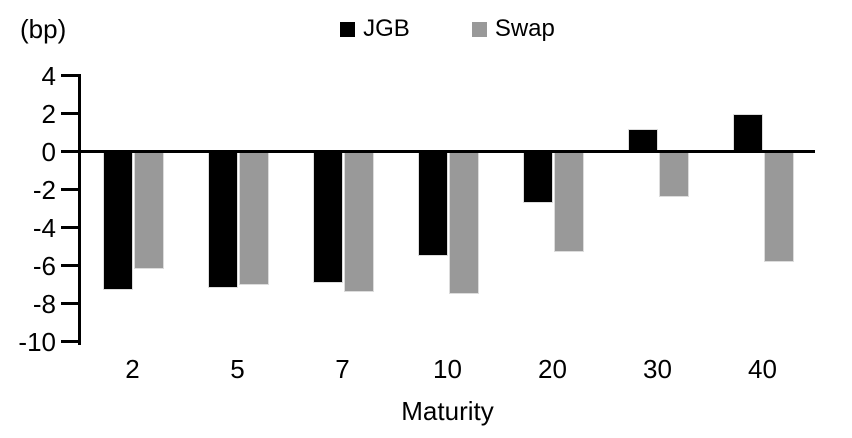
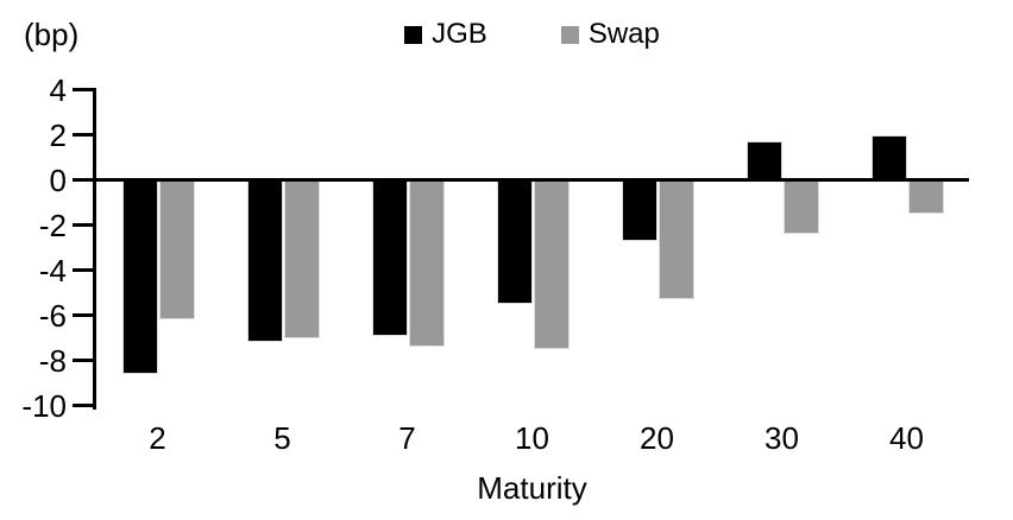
JGB/2: -7.3 -> -8.6
JGB/30: 1.2 -> 1.7
Swap/40: -5.8 -> -1.5
